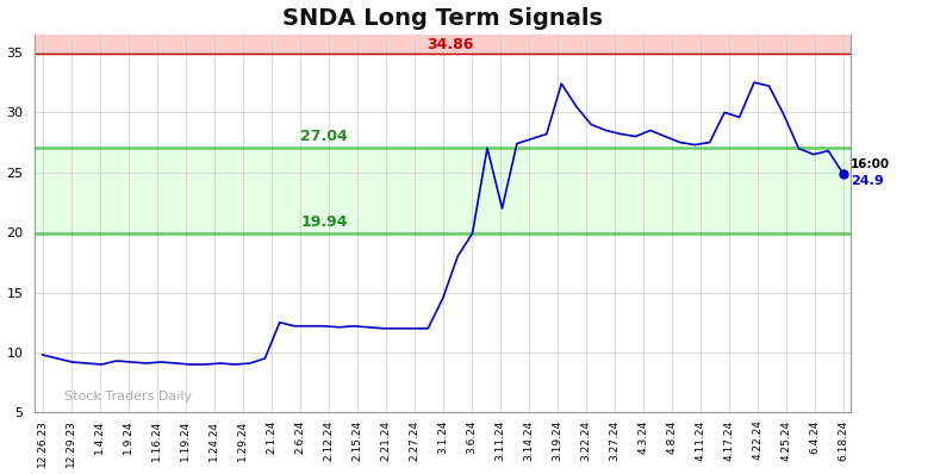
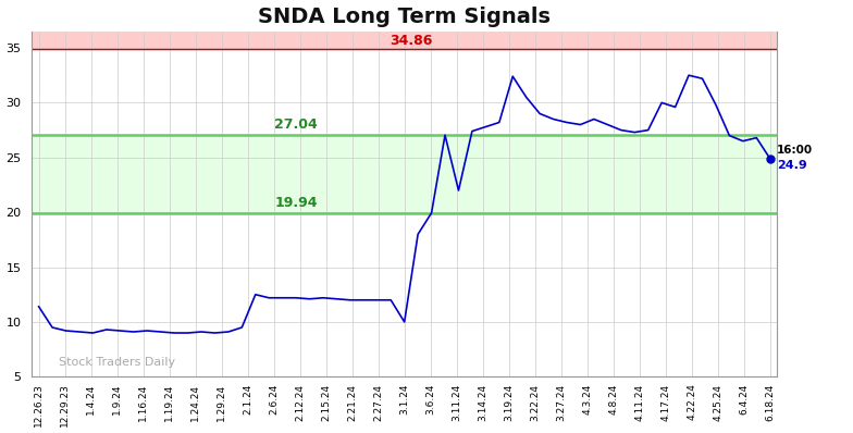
12.26.23: 9.8 -> 11.4
3.1.24: 14.5 -> 10.0
